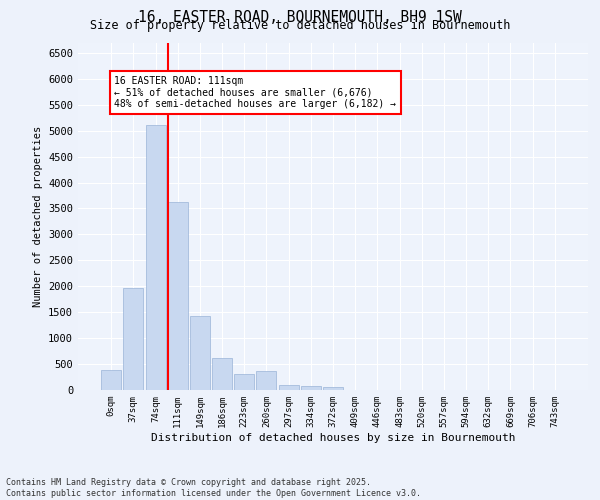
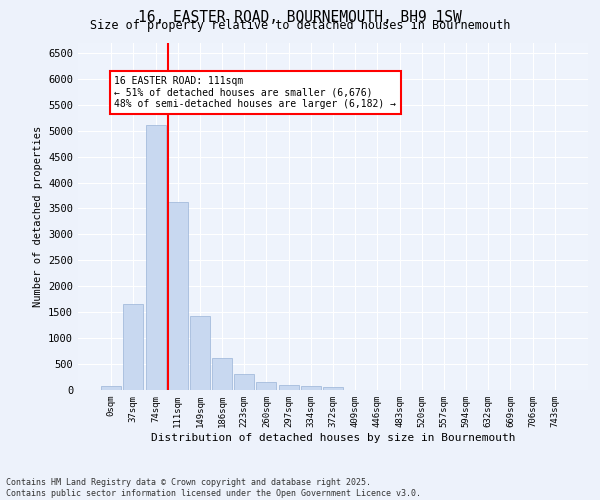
0sqm: 380 -> 80
37sqm: 1960 -> 1650
260sqm: 360 -> 150
